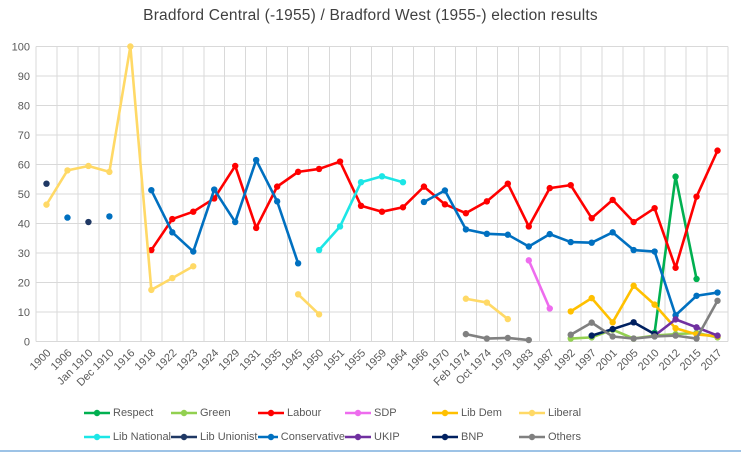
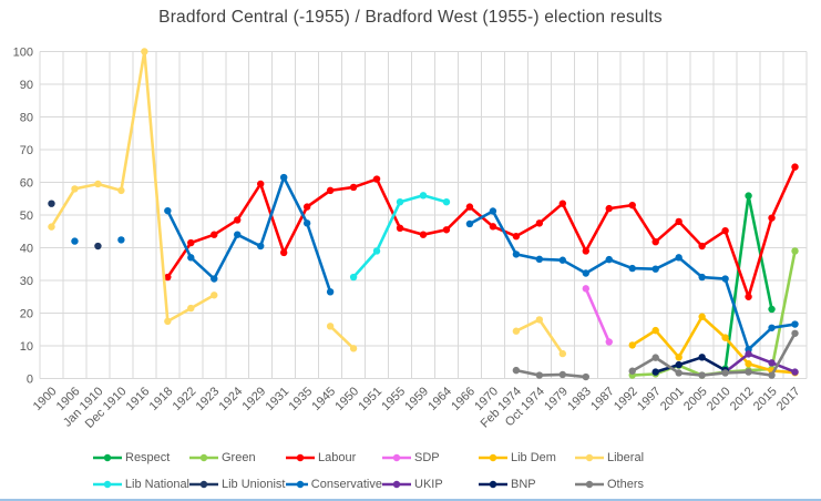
Conservative/1924: 52 -> 44
Liberal/Oct 1974: 13 -> 18
Green/2017: 1 -> 39
